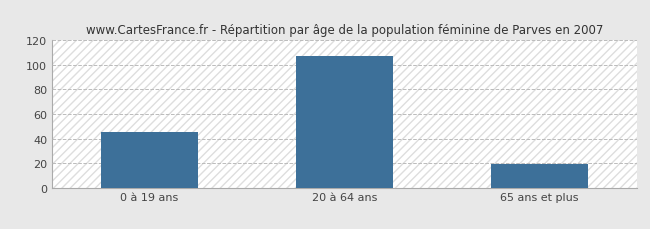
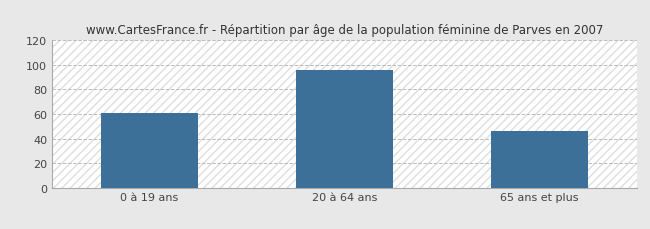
0 à 19 ans: 45 -> 61
20 à 64 ans: 107 -> 96
65 ans et plus: 19 -> 46
